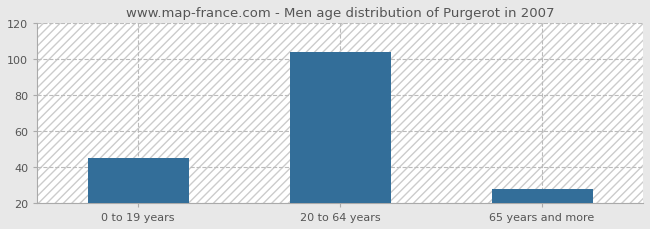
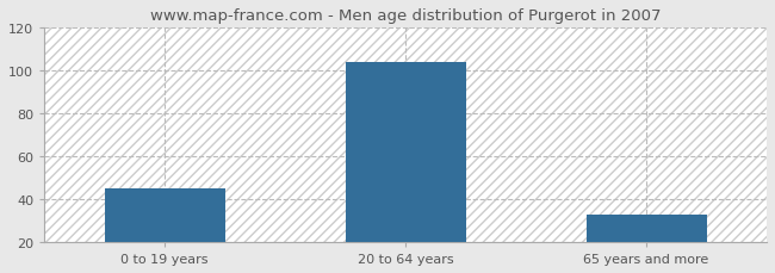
65 years and more: 28 -> 33
